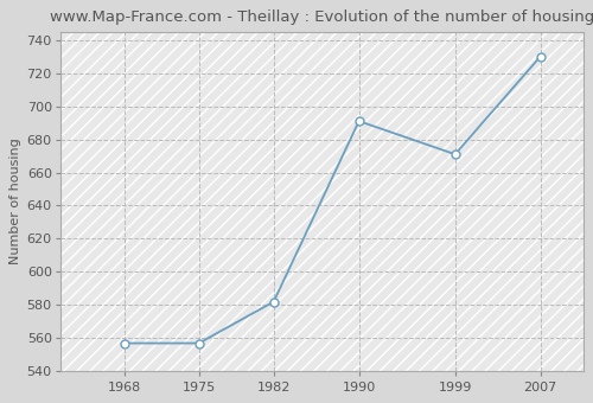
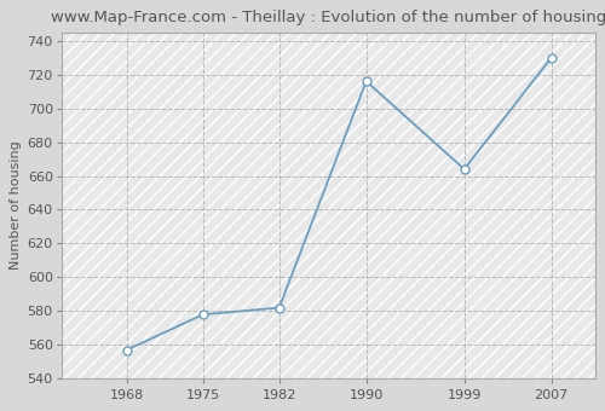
1975: 557 -> 578
1990: 691 -> 716
1999: 671 -> 664
